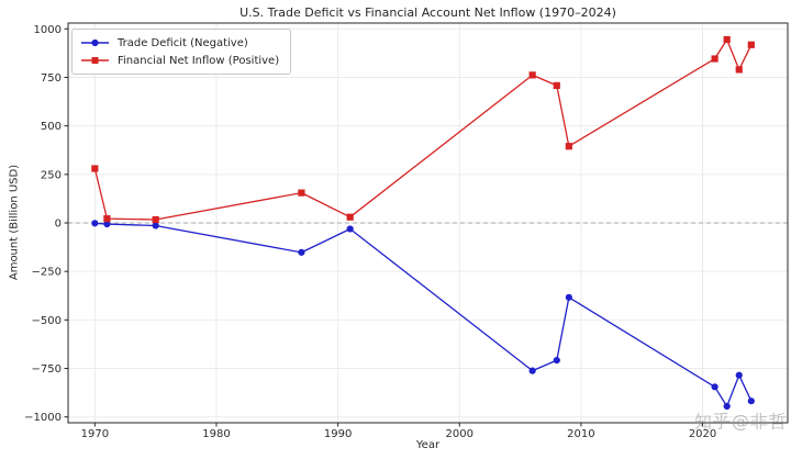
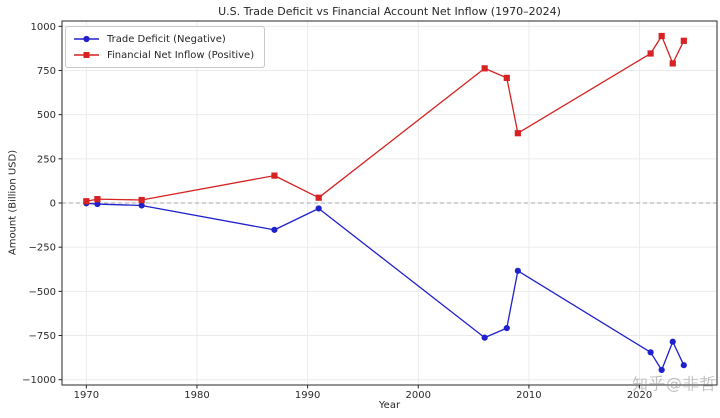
Financial Net Inflow (Positive)/1970: 280 -> 10
